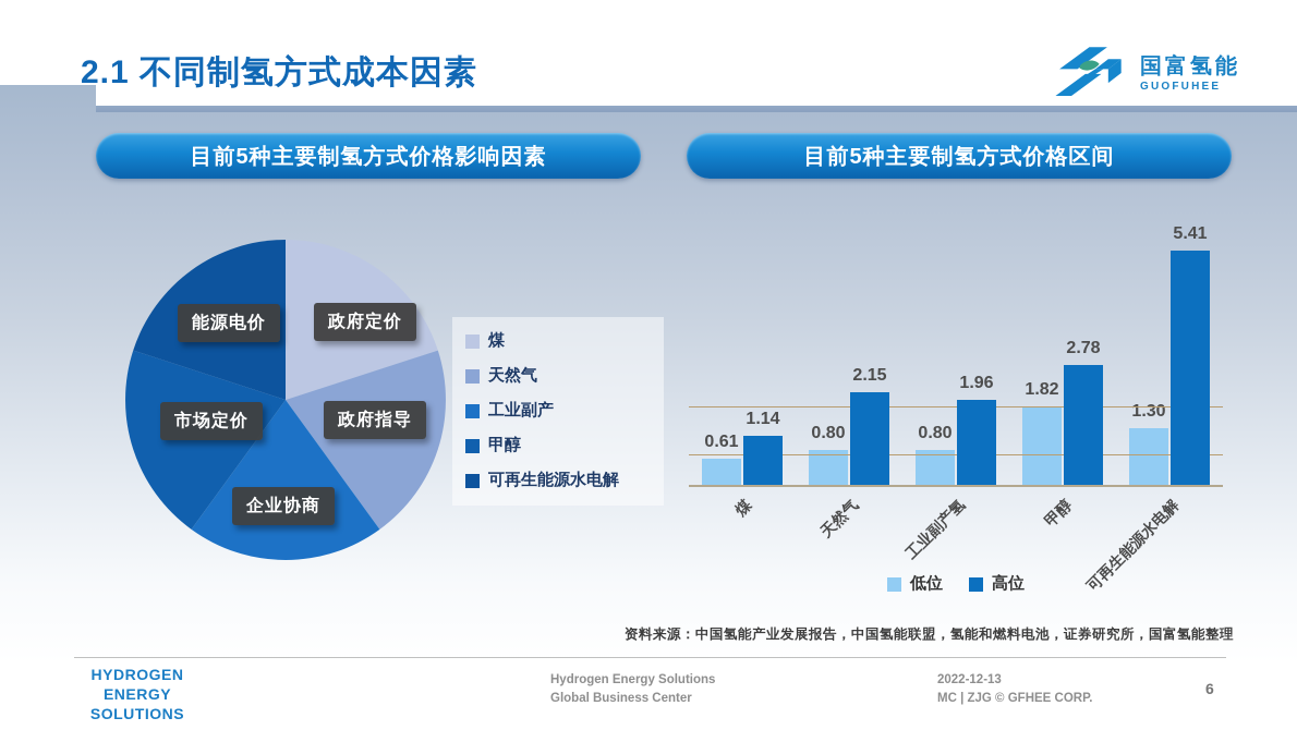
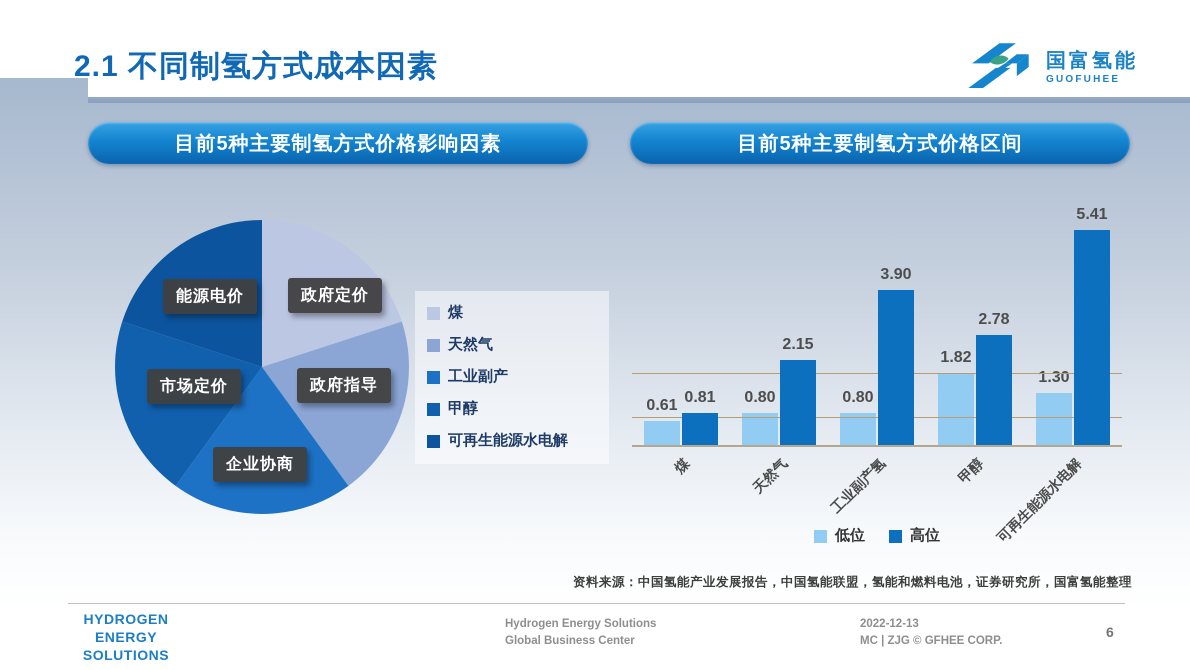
目前5种主要制氢方式价格区间/高位/煤: 1.14 -> 0.81
目前5种主要制氢方式价格区间/高位/工业副产氢: 1.96 -> 3.90
